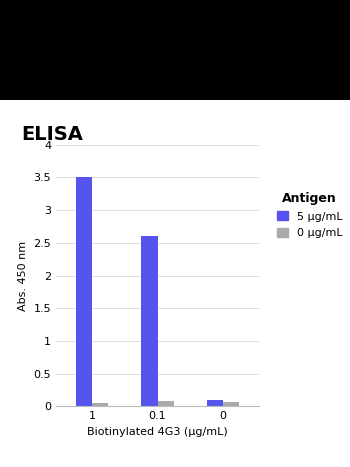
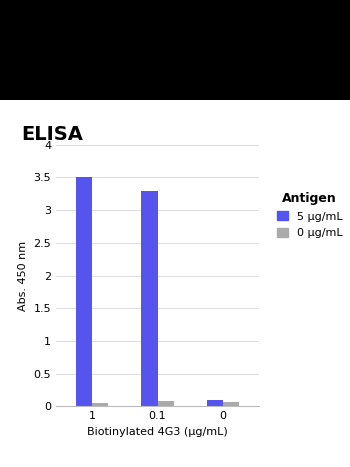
5 μg/mL/0.1: 2.6 -> 3.3
